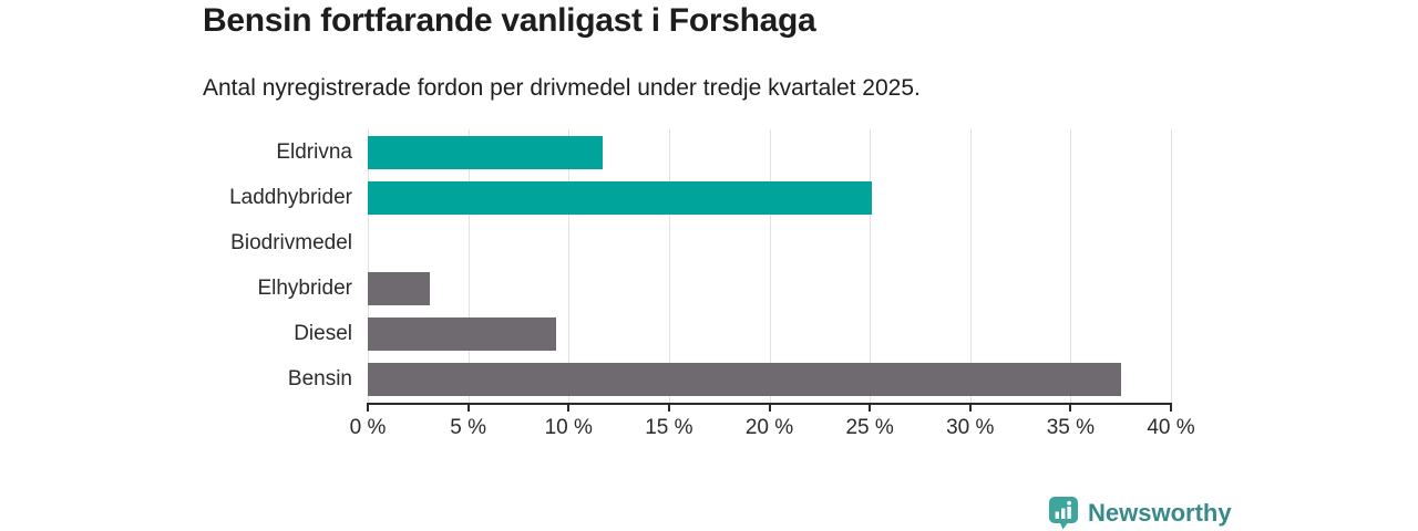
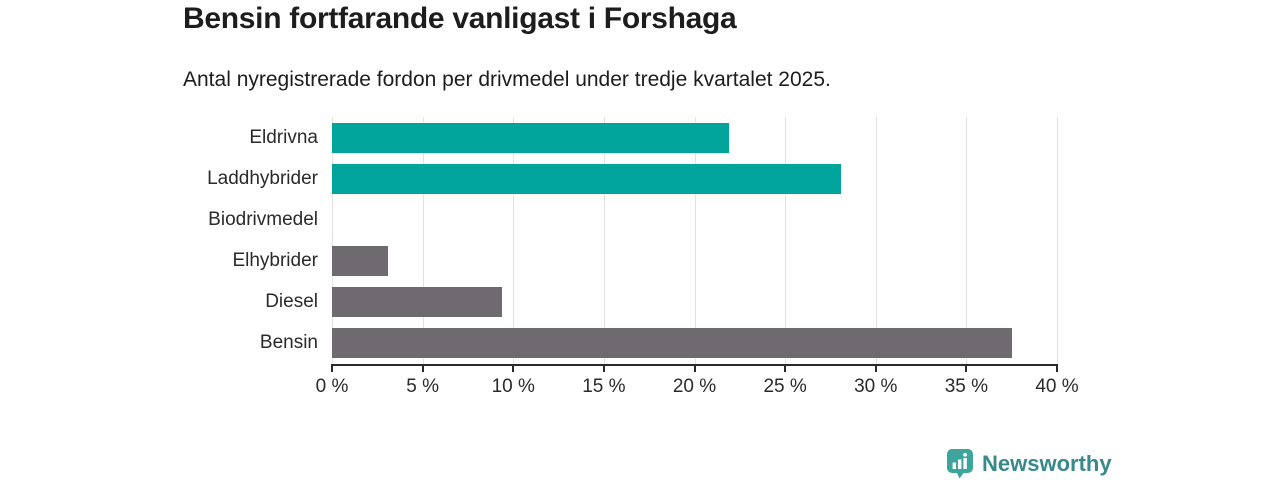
Eldrivna: 11.7% -> 21.9%
Laddhybrider: 25.1% -> 28.1%
